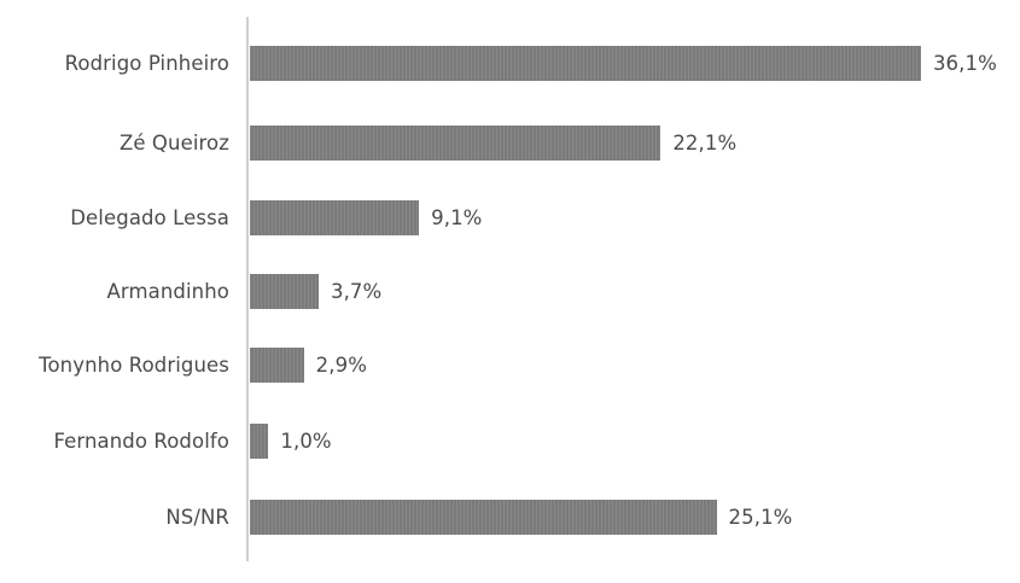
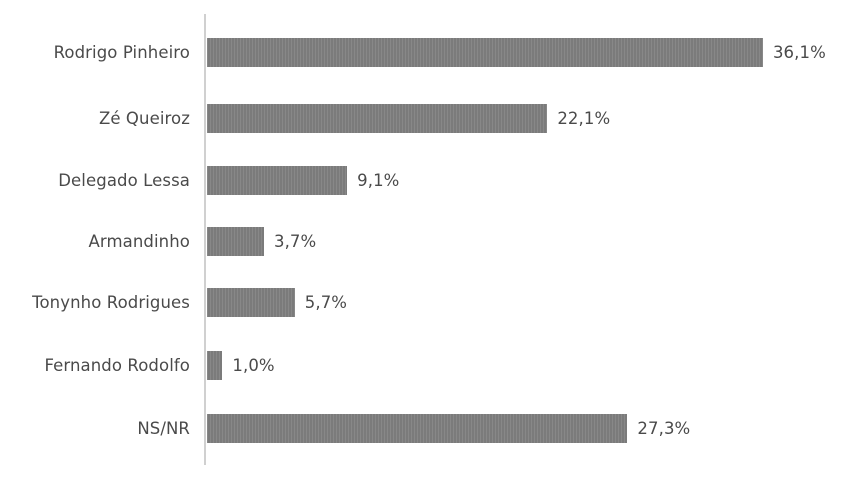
Tonynho Rodrigues: 2,9% -> 5,7%
NS/NR: 25,1% -> 27,3%
